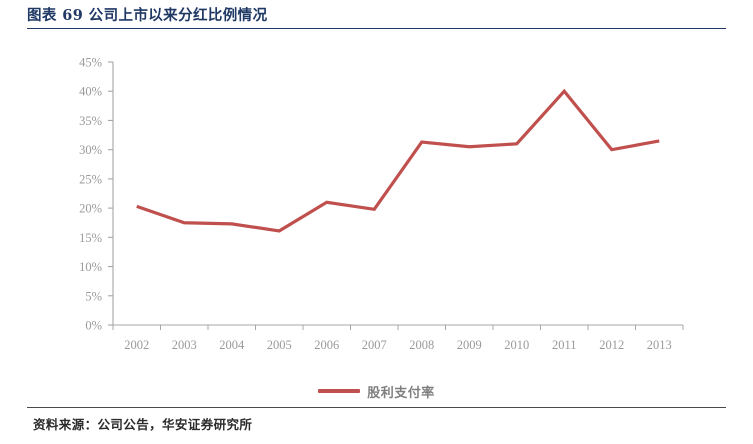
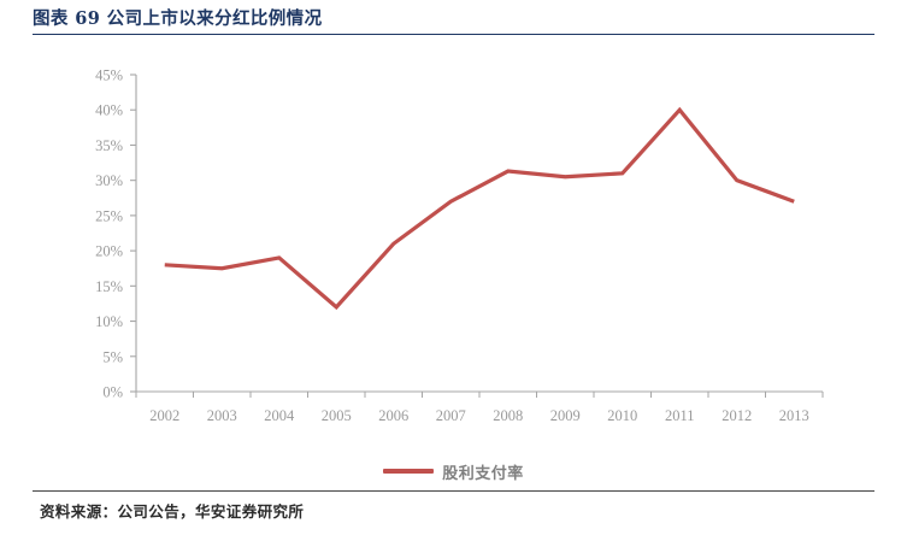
2002: 20% -> 18%
2004: 17% -> 19%
2005: 16% -> 12%
2007: 20% -> 27%
2013: 32% -> 27%
